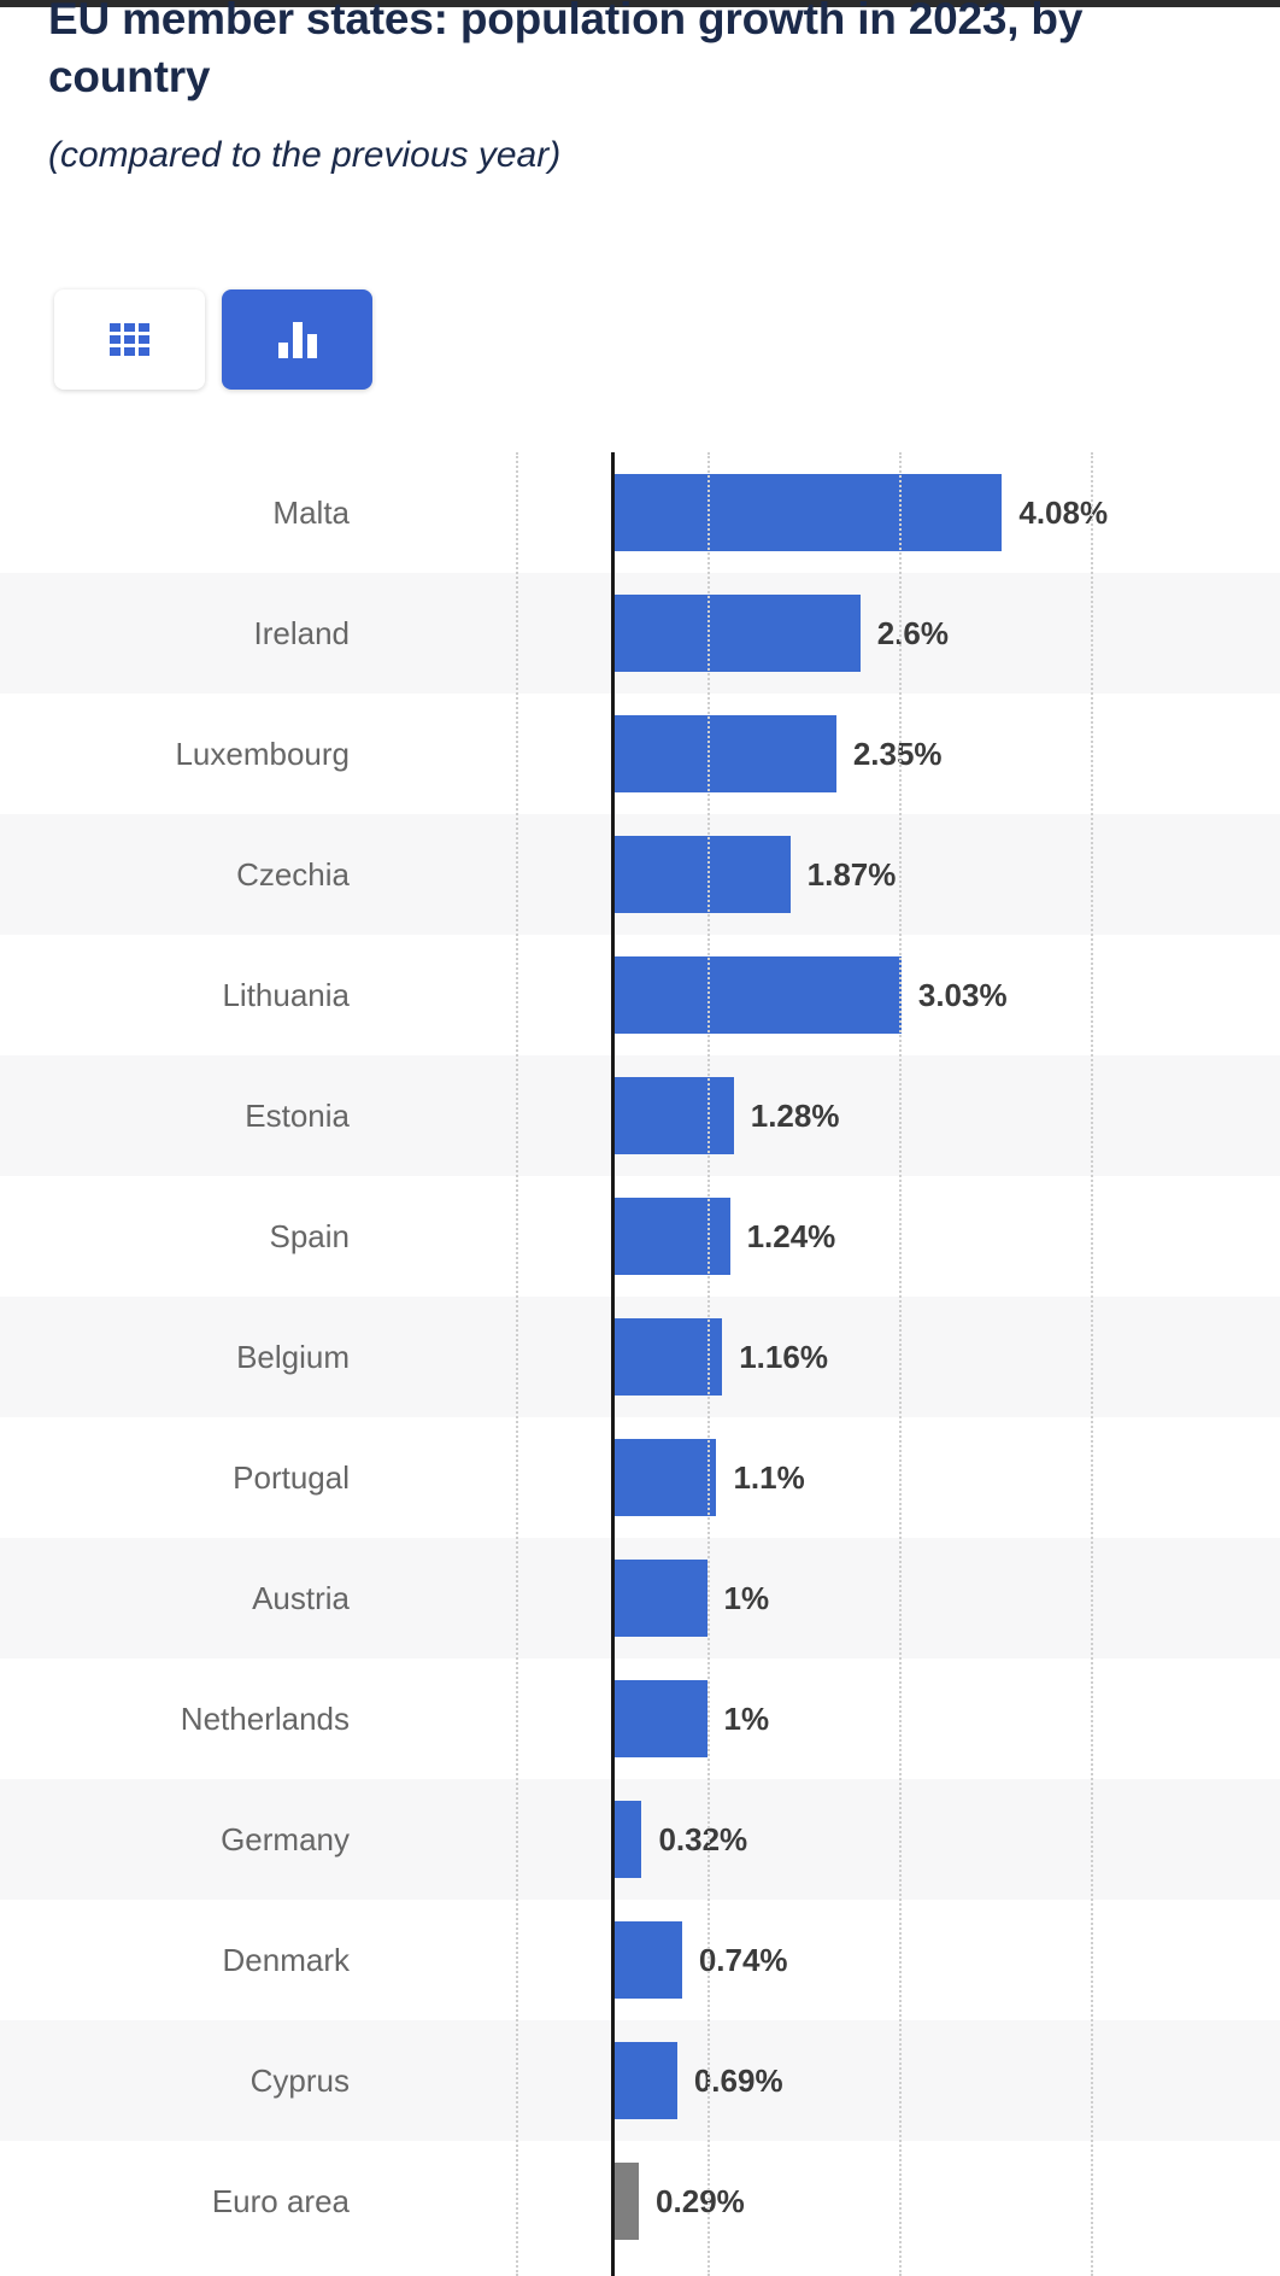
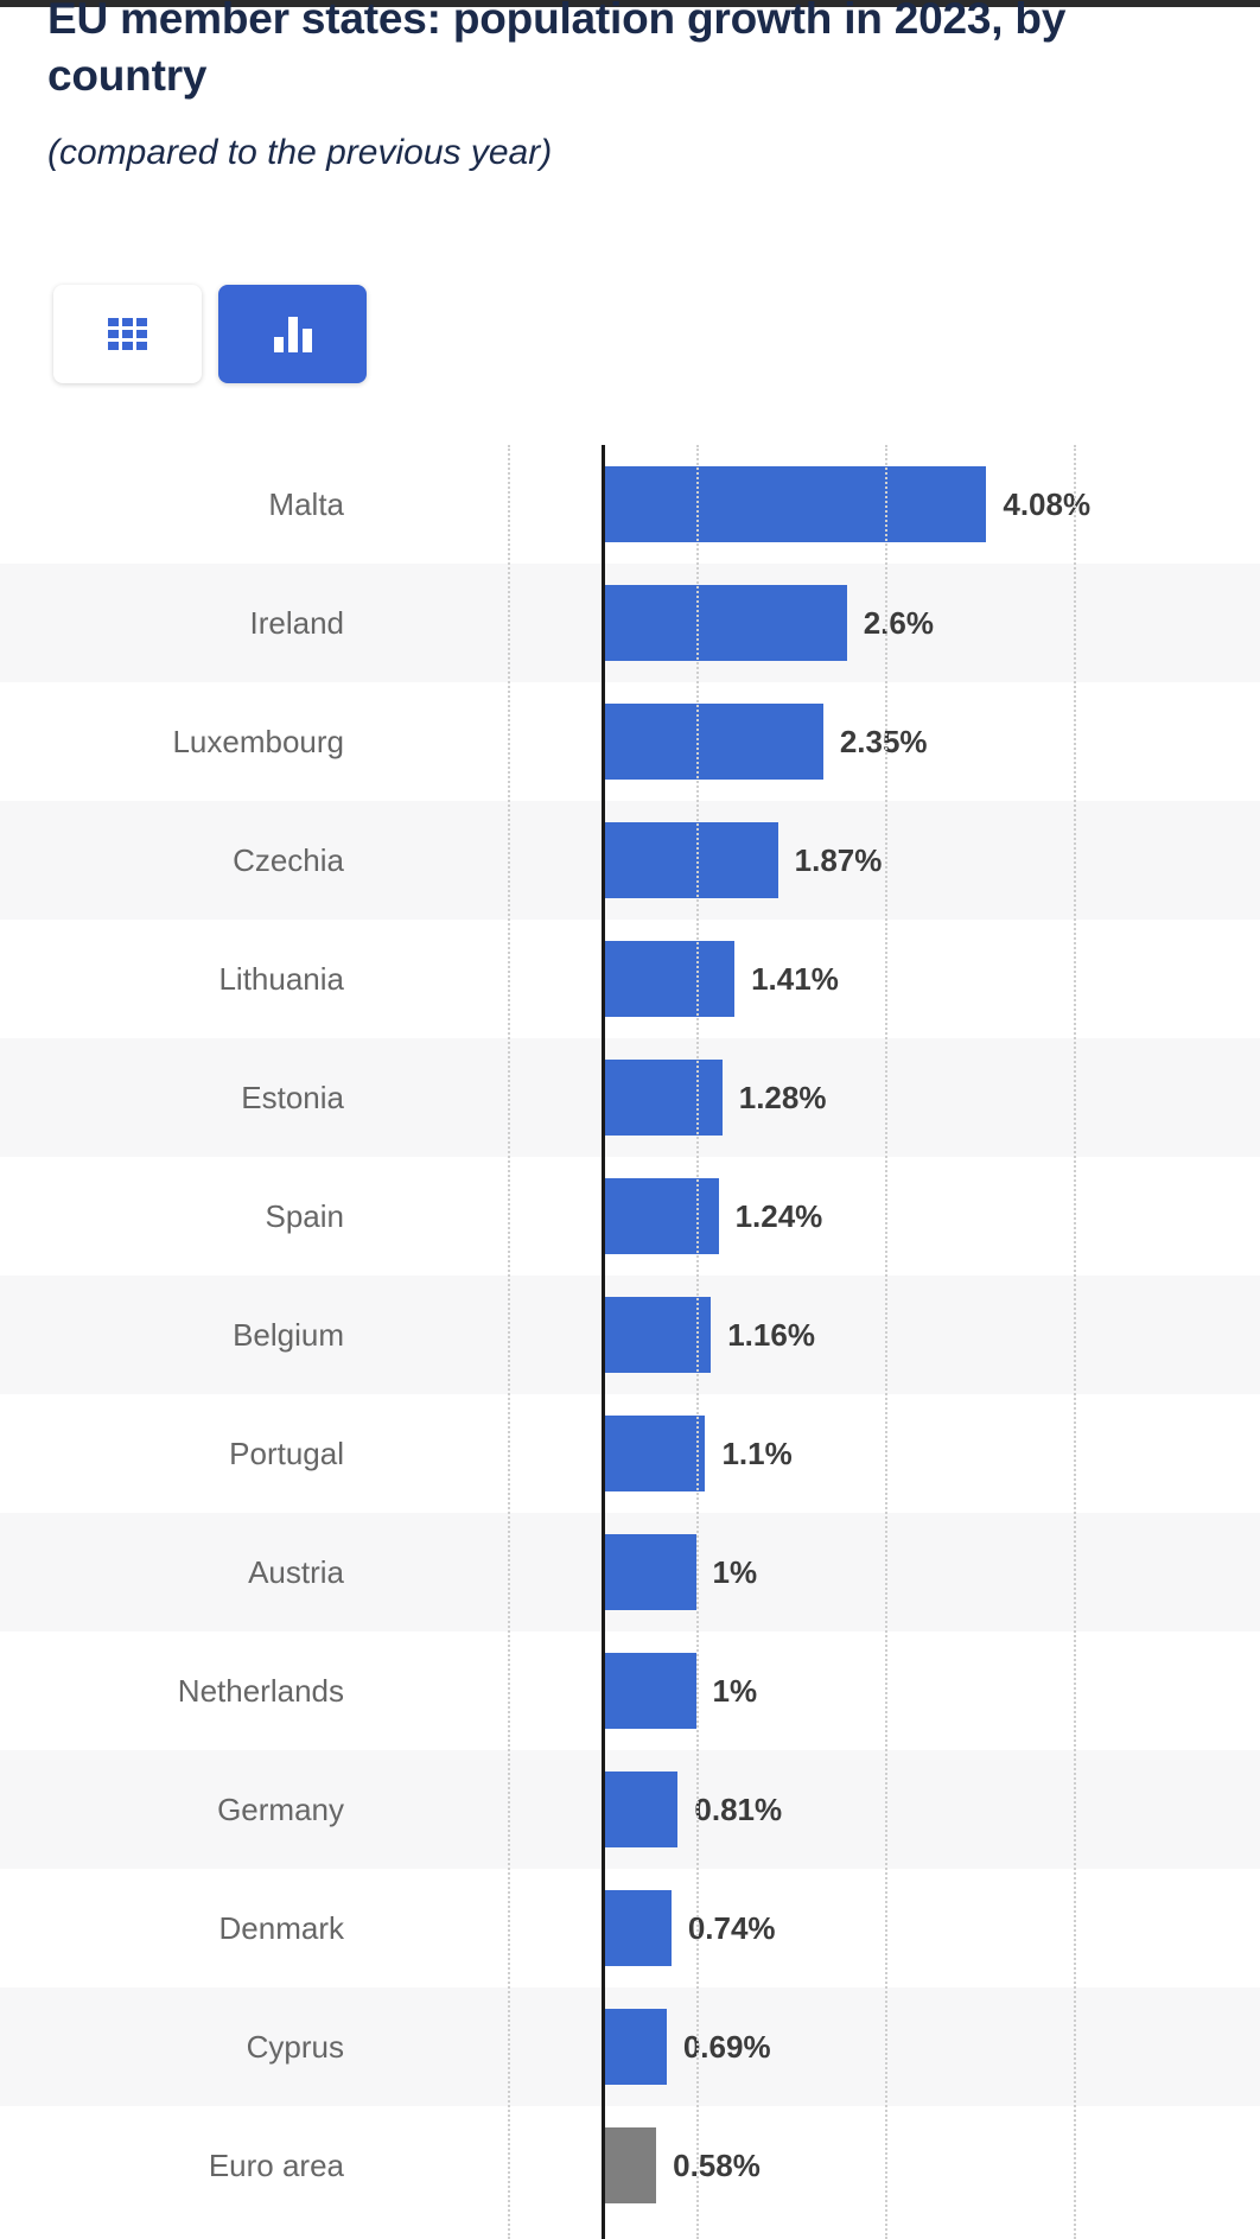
Lithuania: 3.03% -> 1.41%
Germany: 0.32% -> 0.81%
Euro area: 0.29% -> 0.58%
